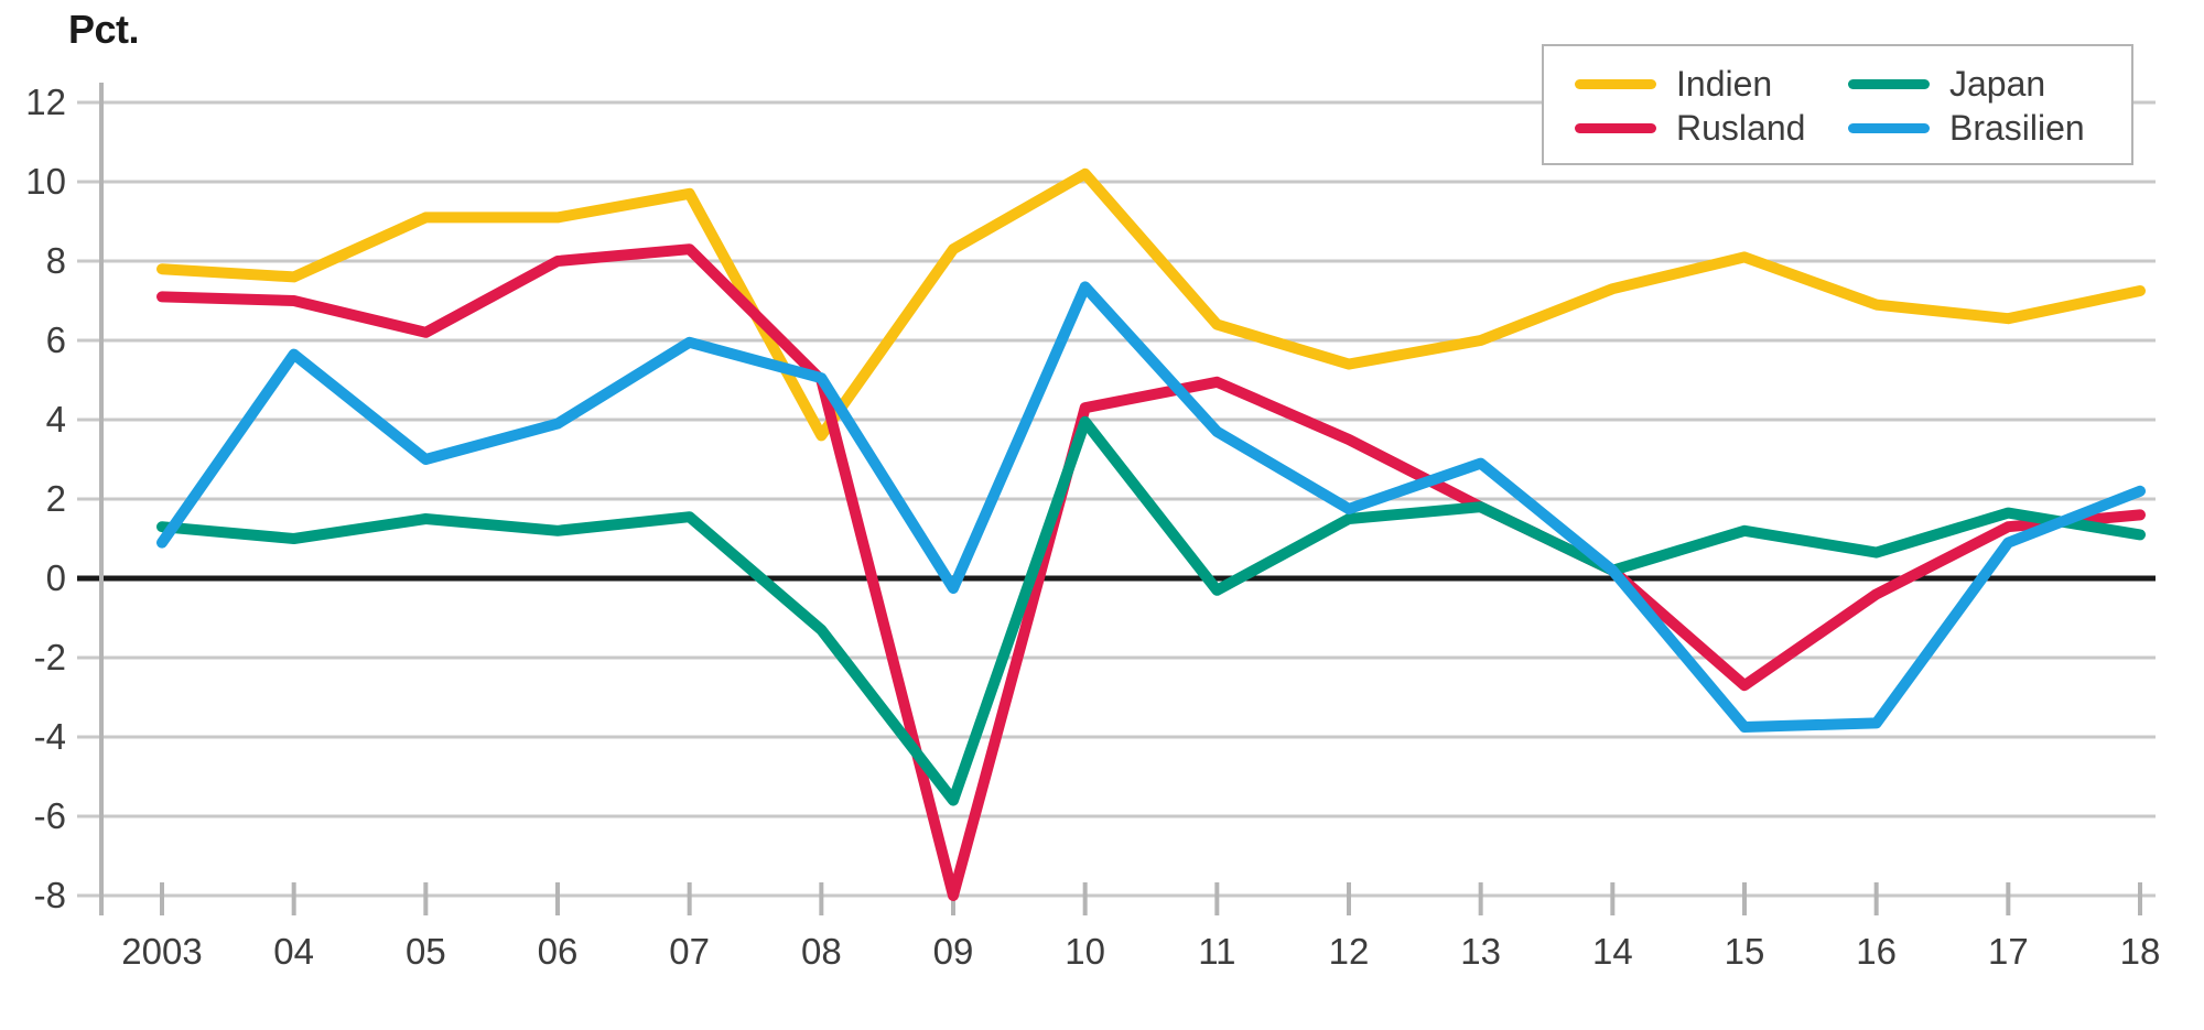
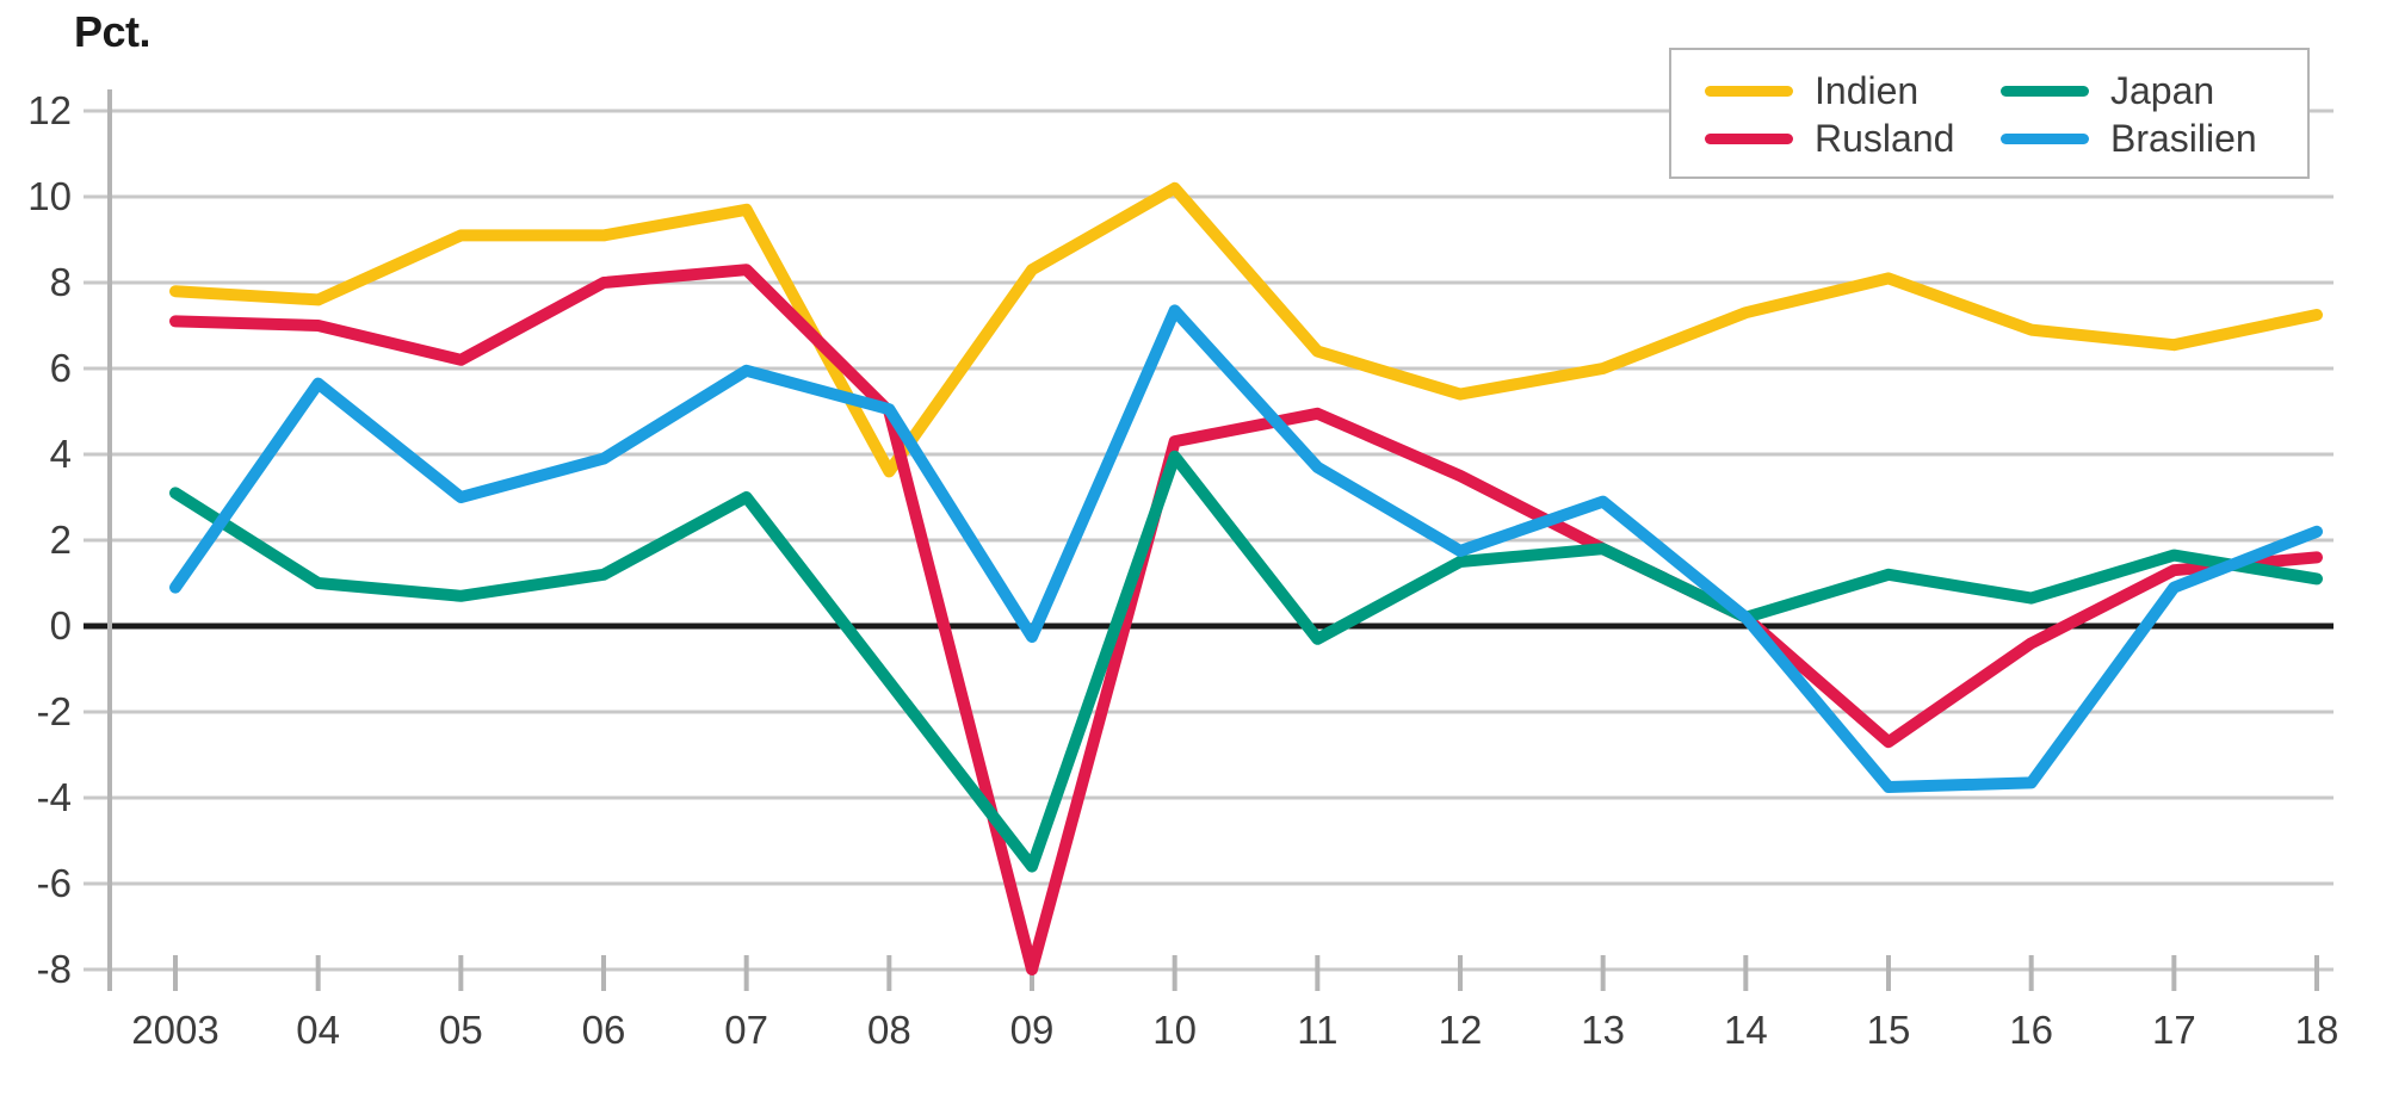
Japan/2003: 1.3 -> 3.1
Japan/05: 1.5 -> 0.7
Japan/07: 1.6 -> 3.0
